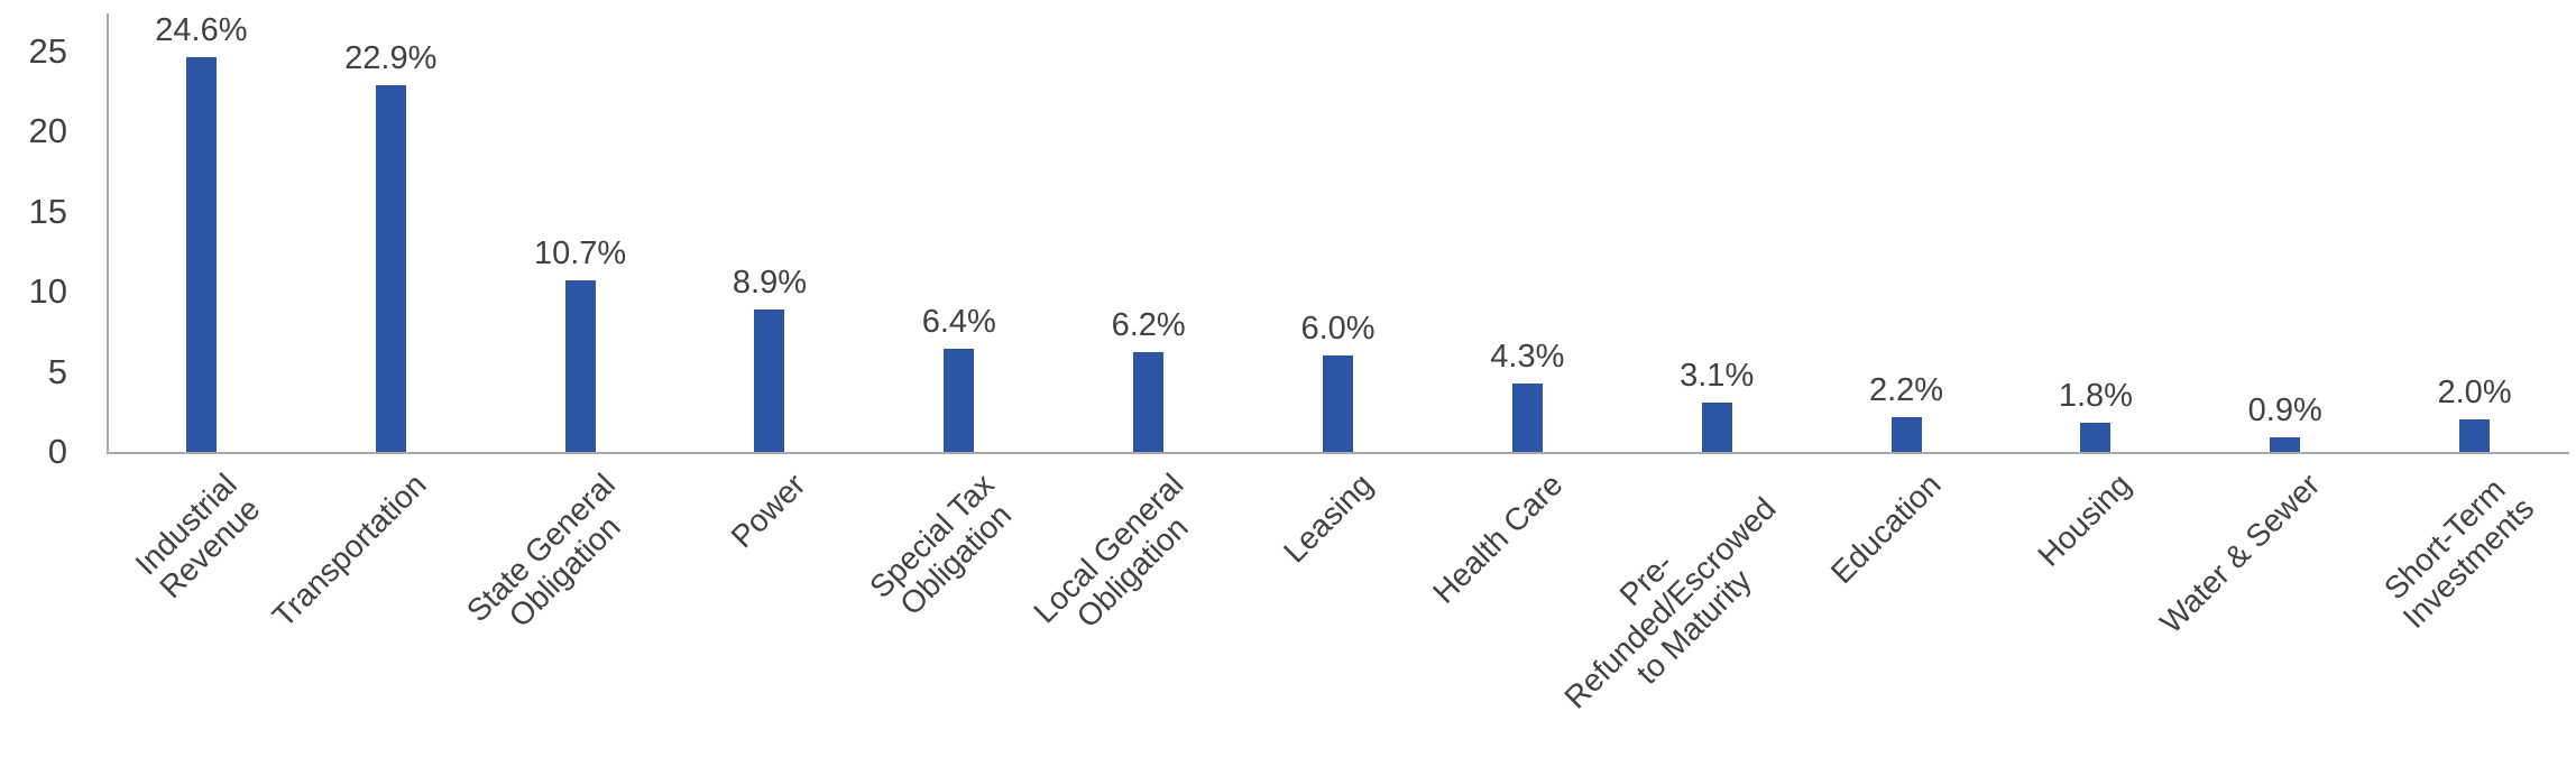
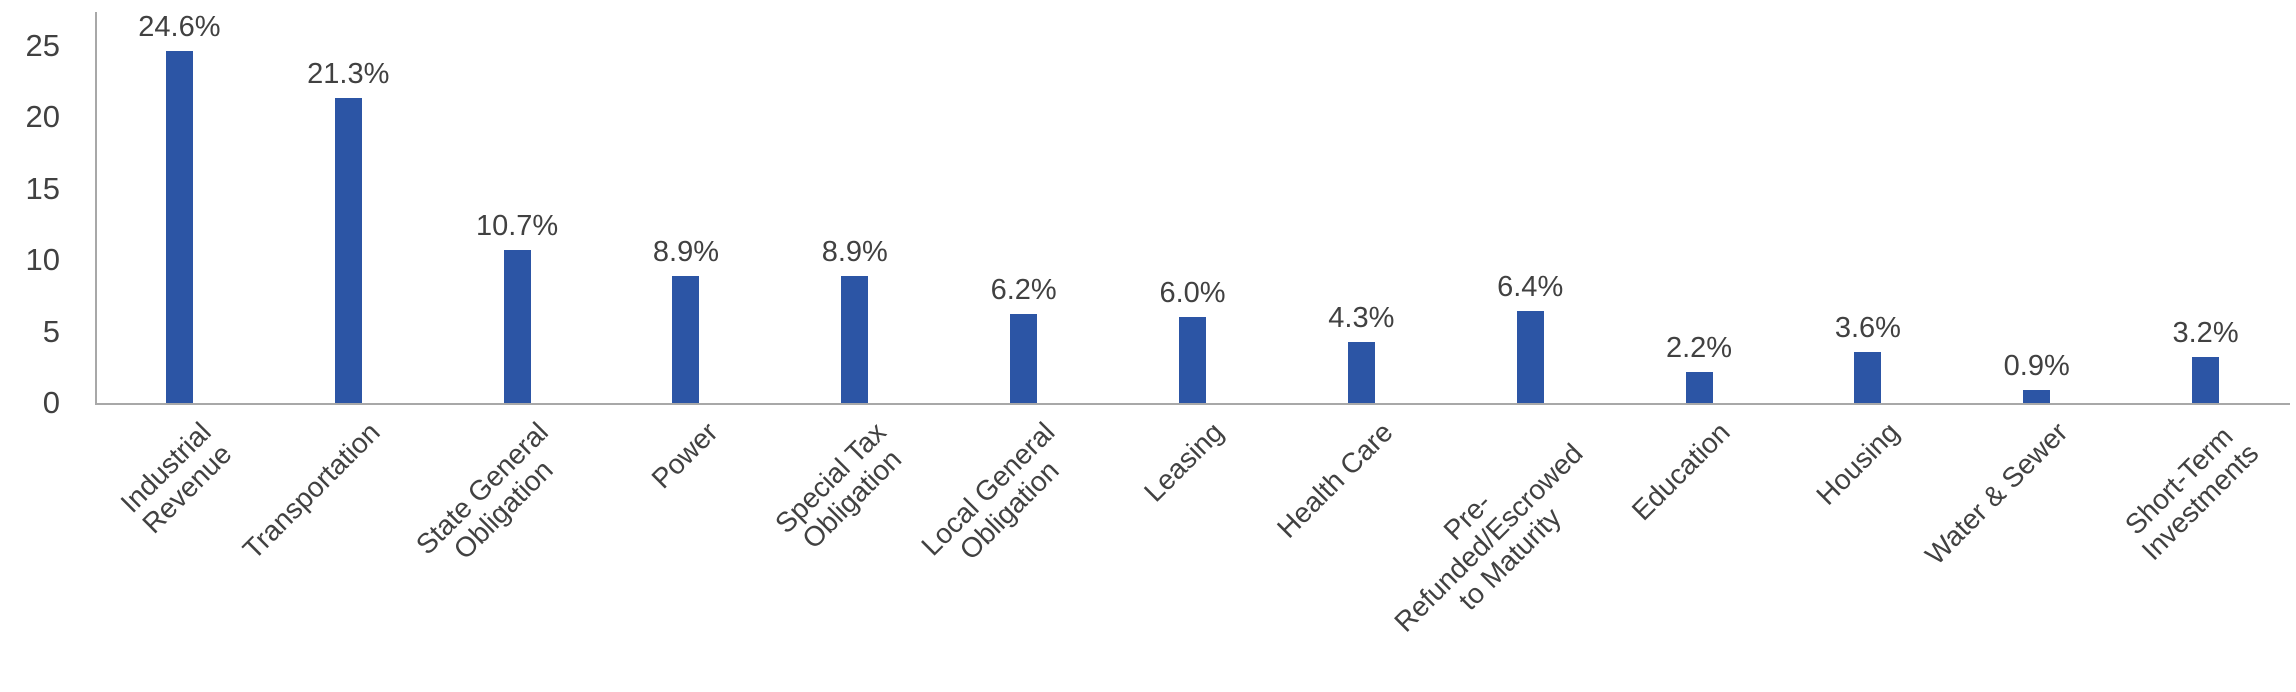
Transportation: 22.9% -> 21.3%
Special Tax Obligation: 6.4% -> 8.9%
Pre- Refunded/Escrowed to Maturity: 3.1% -> 6.4%
Housing: 1.8% -> 3.6%
Short-Term Investments: 2.0% -> 3.2%
